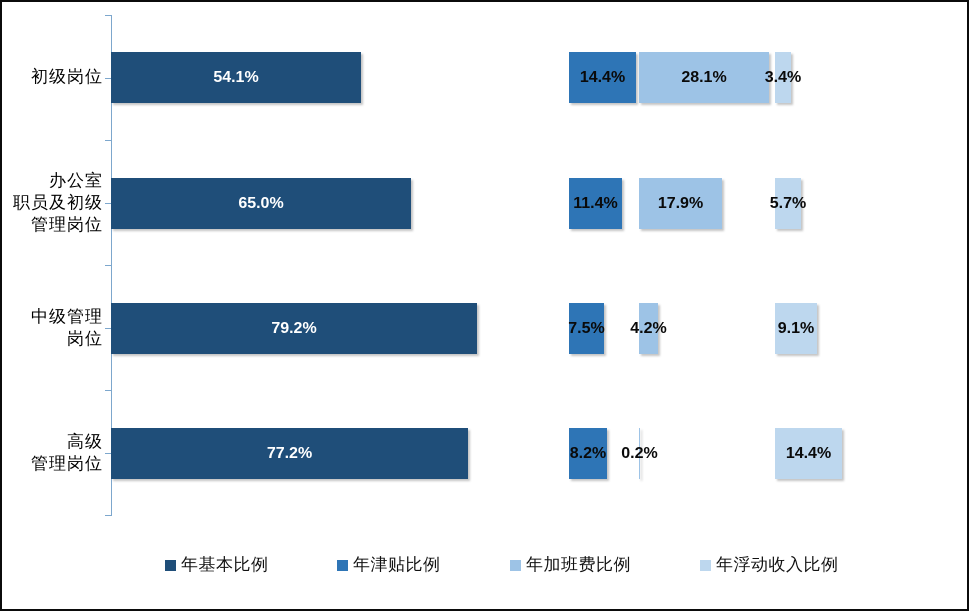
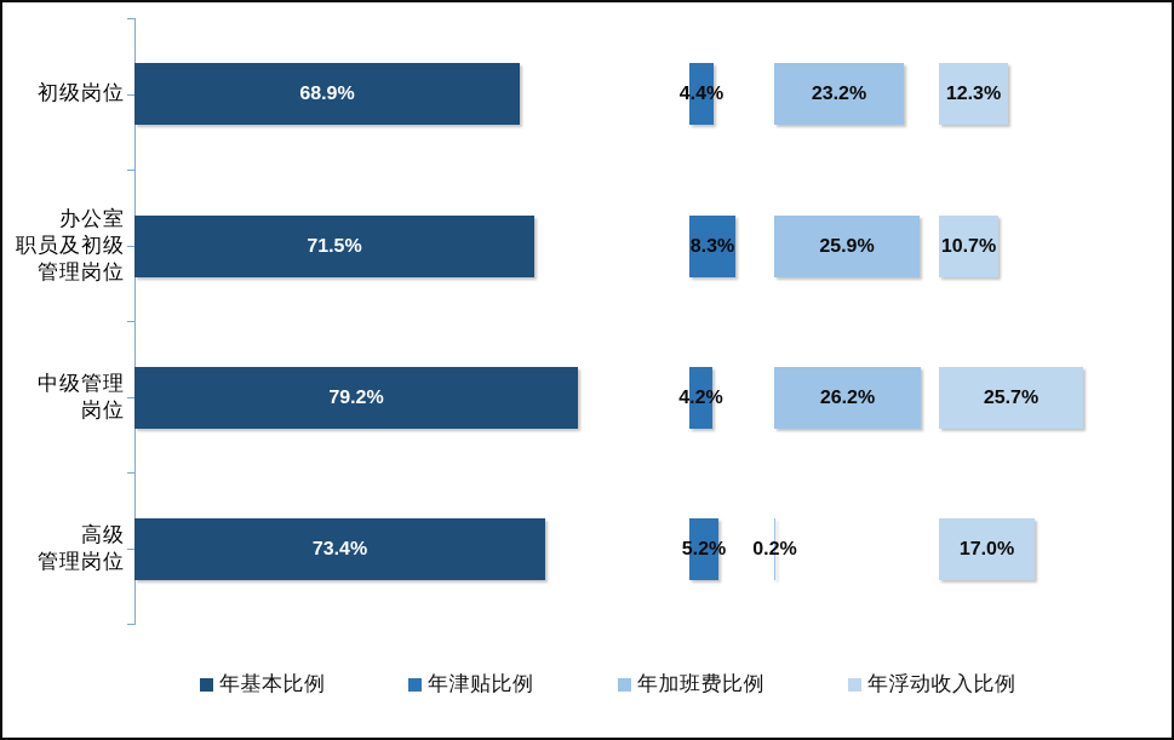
年基本比例/初级岗位: 54.1% -> 68.9%
年津贴比例/初级岗位: 14.4% -> 4.4%
年加班费比例/初级岗位: 28.1% -> 23.2%
年浮动收入比例/初级岗位: 3.4% -> 12.3%
年基本比例/办公室职员及初级管理岗位: 65.0% -> 71.5%
年津贴比例/办公室职员及初级管理岗位: 11.4% -> 8.3%
年加班费比例/办公室职员及初级管理岗位: 17.9% -> 25.9%
年浮动收入比例/办公室职员及初级管理岗位: 5.7% -> 10.7%
年津贴比例/中级管理岗位: 7.5% -> 4.2%
年加班费比例/中级管理岗位: 4.2% -> 26.2%
年浮动收入比例/中级管理岗位: 9.1% -> 25.7%
年基本比例/高级管理岗位: 77.2% -> 73.4%
年津贴比例/高级管理岗位: 8.2% -> 5.2%
年浮动收入比例/高级管理岗位: 14.4% -> 17.0%
